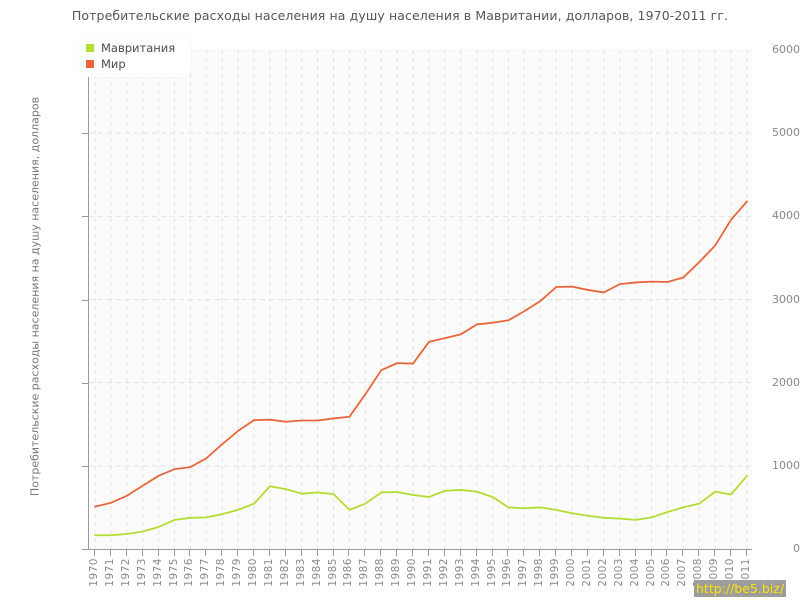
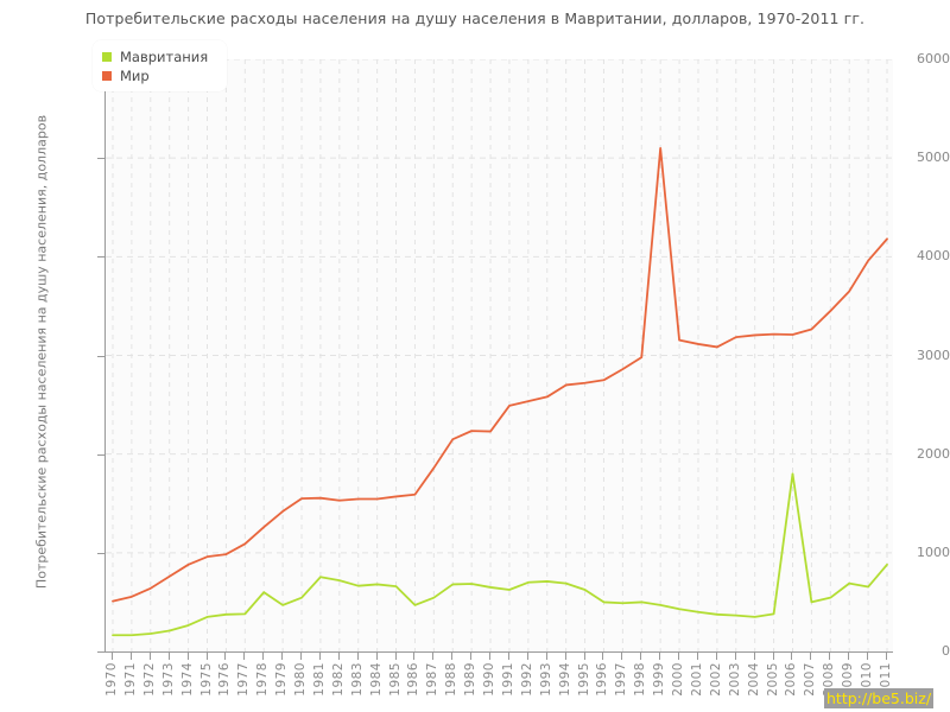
Мавритания/1978: 400 -> 600
Мир/1999: 3200 -> 5100
Мавритания/2006: 400 -> 1800
